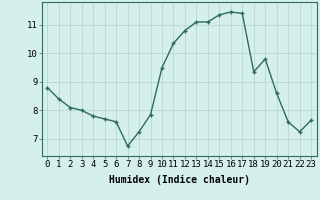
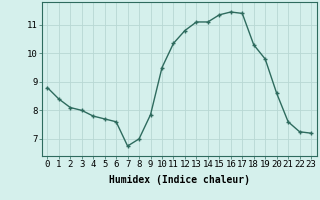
8: 7.25 -> 7.00
18: 9.35 -> 10.30
23: 7.65 -> 7.20
